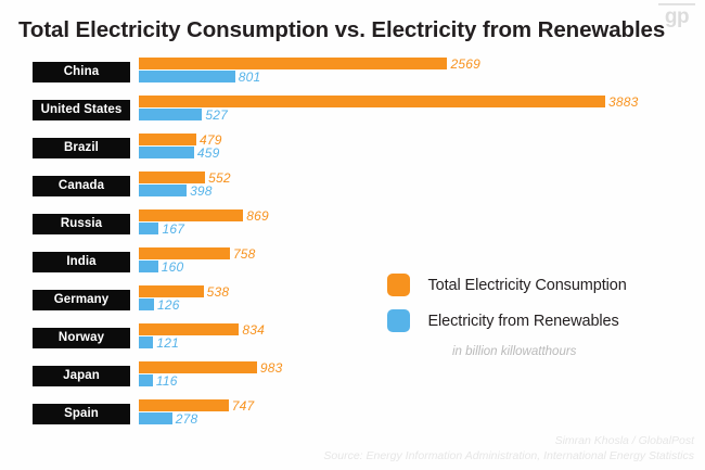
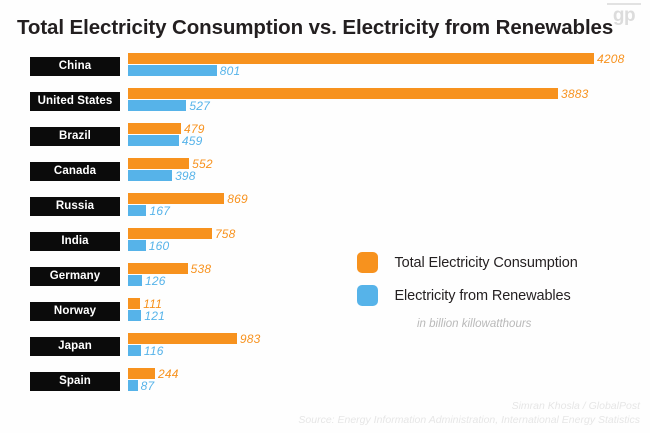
Total Electricity Consumption/China: 2569 -> 4208
Total Electricity Consumption/Norway: 834 -> 111
Total Electricity Consumption/Spain: 747 -> 244
Electricity from Renewables/Spain: 278 -> 87
